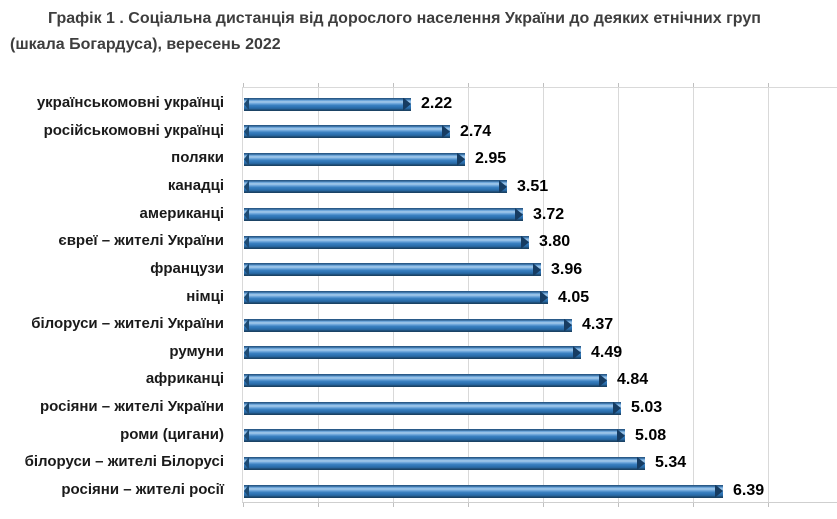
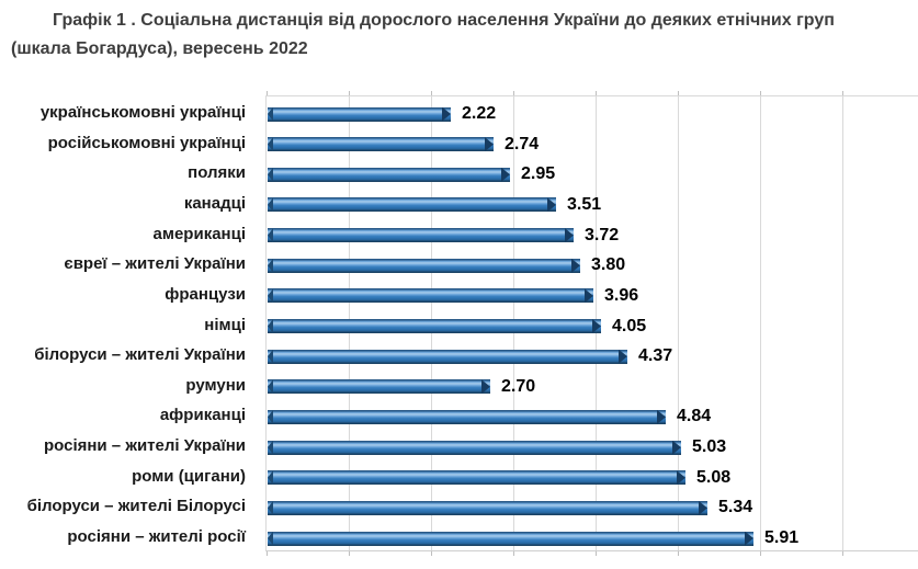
румуни: 4.49 -> 2.70
росіяни – жителі росії: 6.39 -> 5.91
